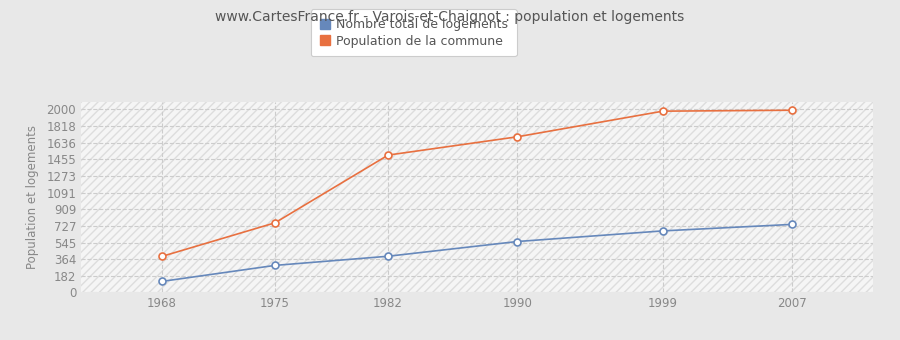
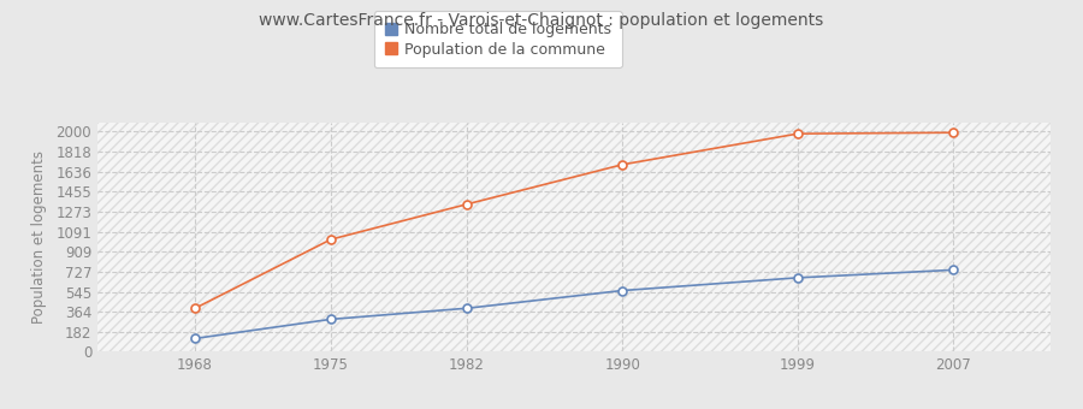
Population de la commune/1975: 760 -> 1020
Population de la commune/1982: 1500 -> 1340
